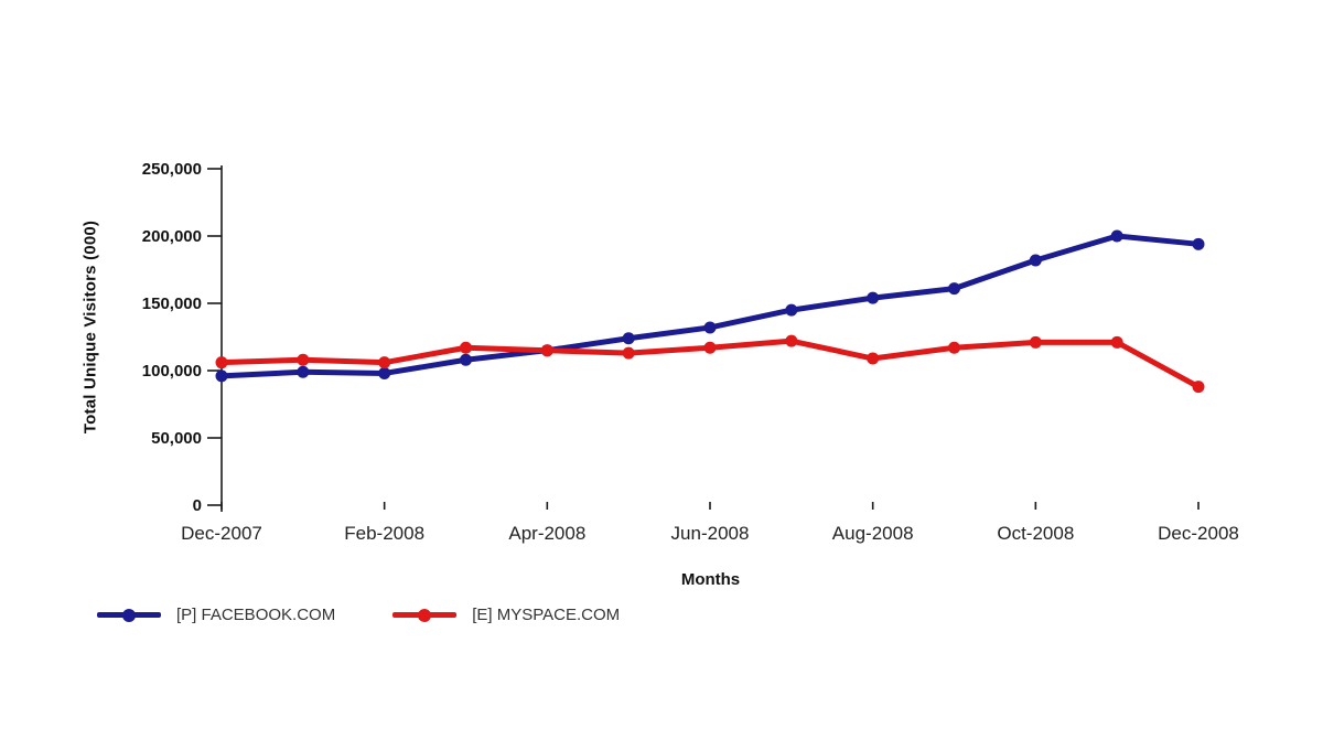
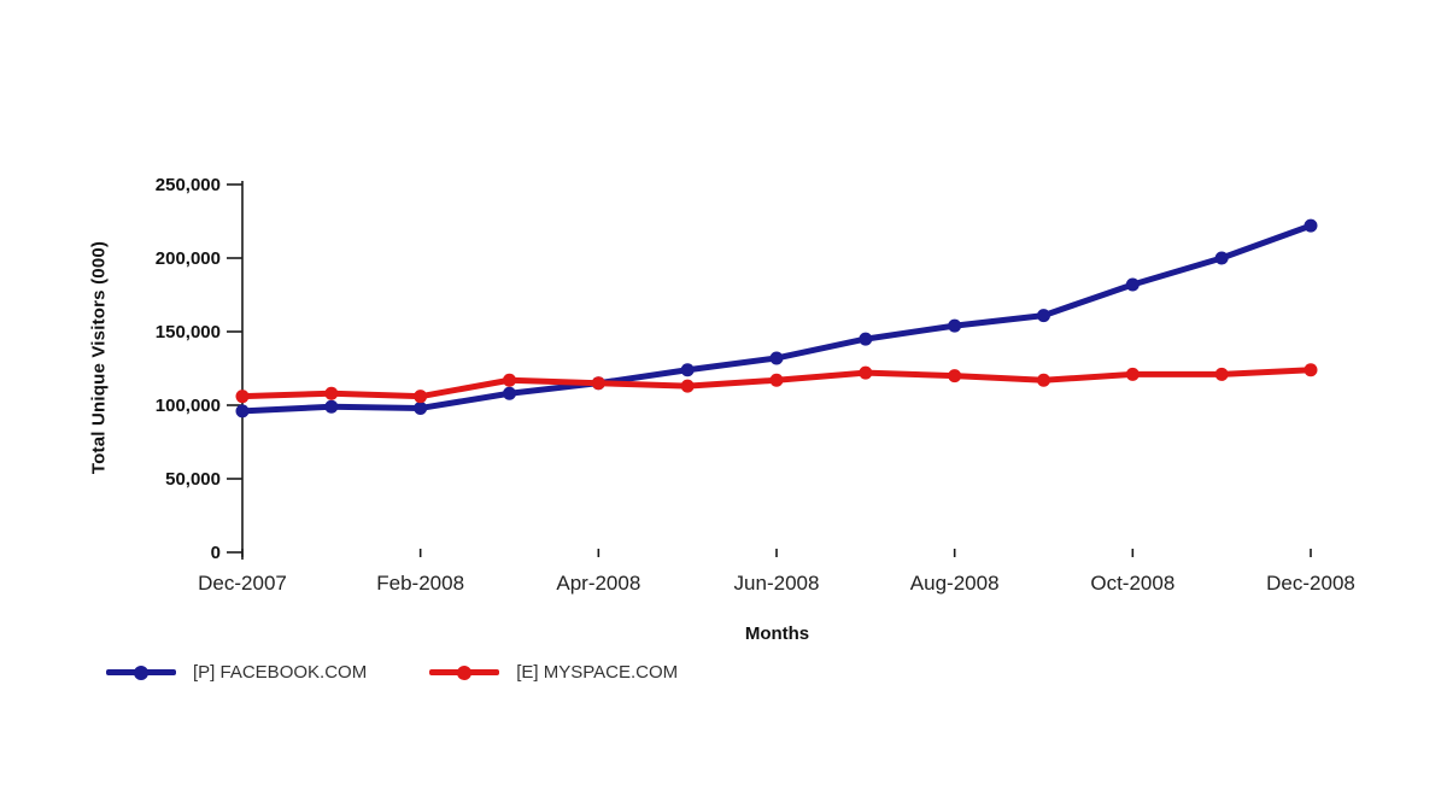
[E] MYSPACE.COM/Aug-2008: 109000 -> 120000
[P] FACEBOOK.COM/Dec-2008: 194000 -> 222000
[E] MYSPACE.COM/Dec-2008: 88000 -> 124000
